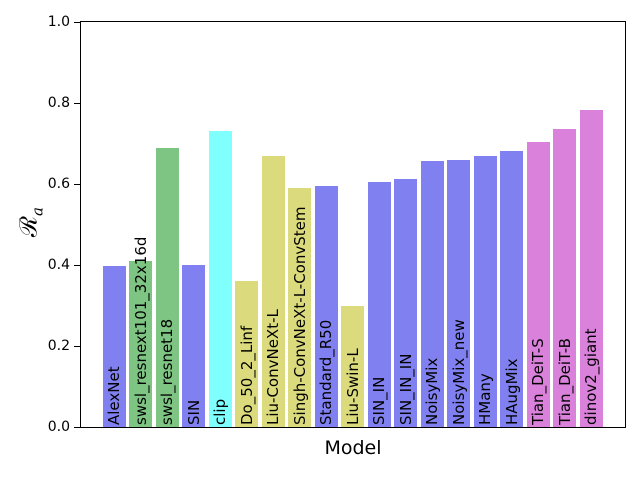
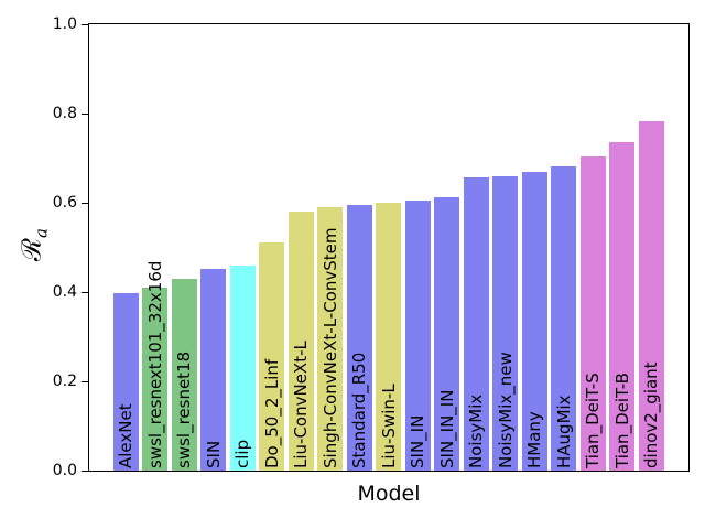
swsl_resnet18: 0.69 -> 0.43
SIN: 0.40 -> 0.45
clip: 0.73 -> 0.46
Do_50_2_Linf: 0.36 -> 0.51
Liu-ConvNeXt-L: 0.67 -> 0.58
Liu-Swin-L: 0.30 -> 0.60
